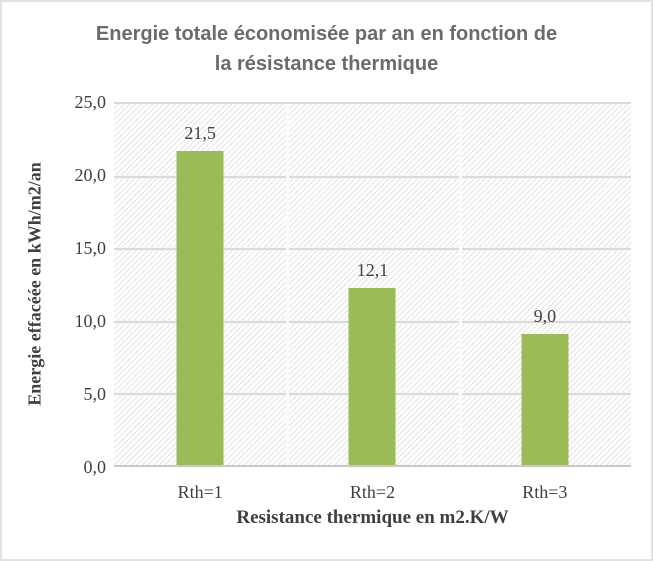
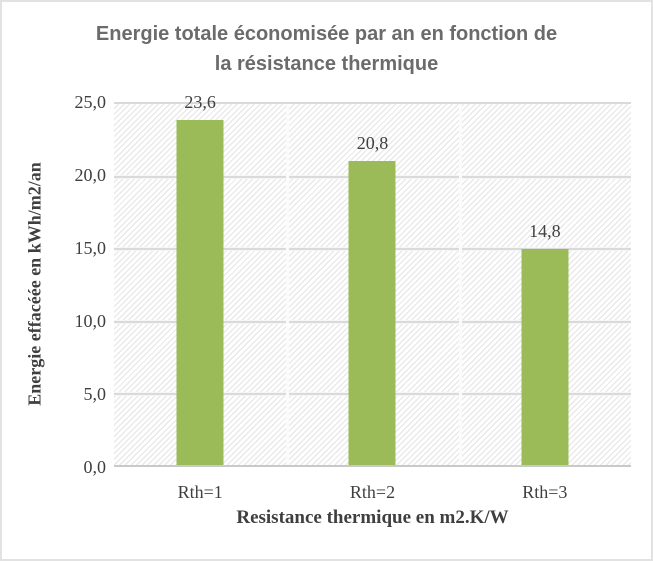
Rth=1: 21,5 -> 23,6
Rth=2: 12,1 -> 20,8
Rth=3: 9,0 -> 14,8
